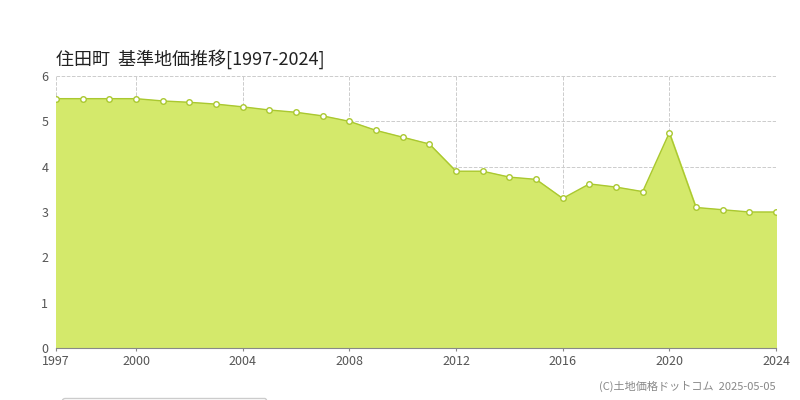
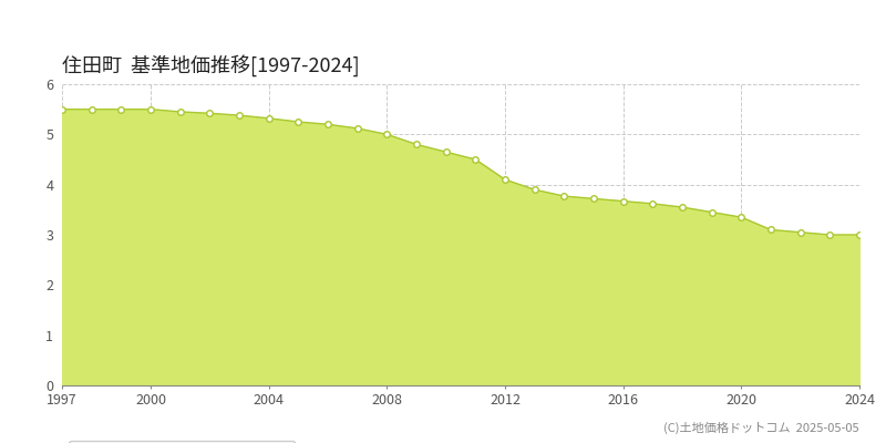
2012: 3.90 -> 4.10
2016: 3.30 -> 3.67
2020: 4.75 -> 3.35
